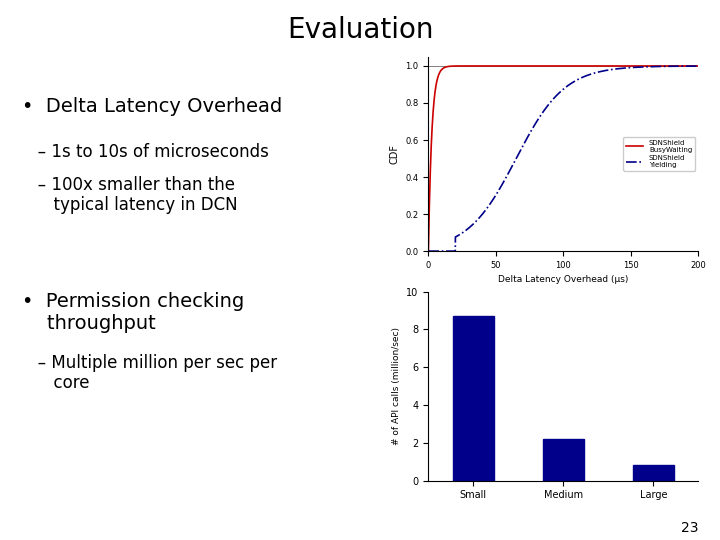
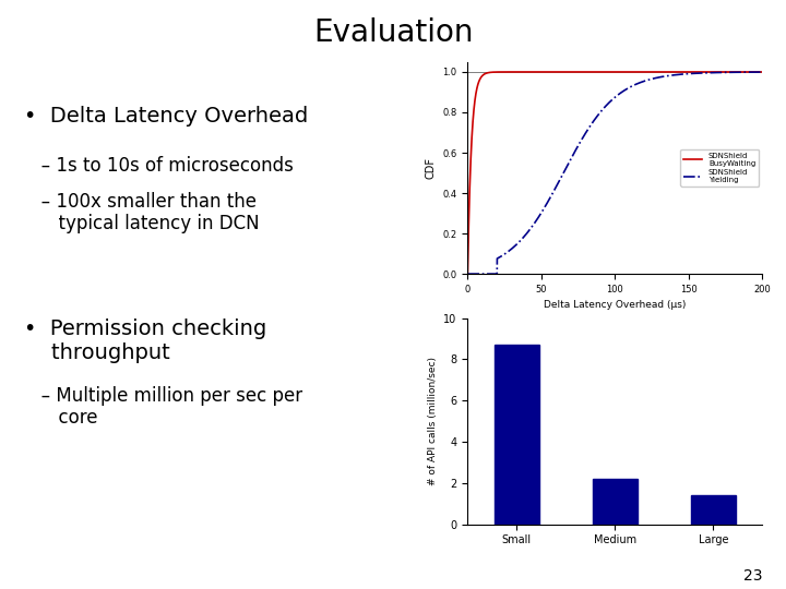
Large: 0.8 -> 1.4
